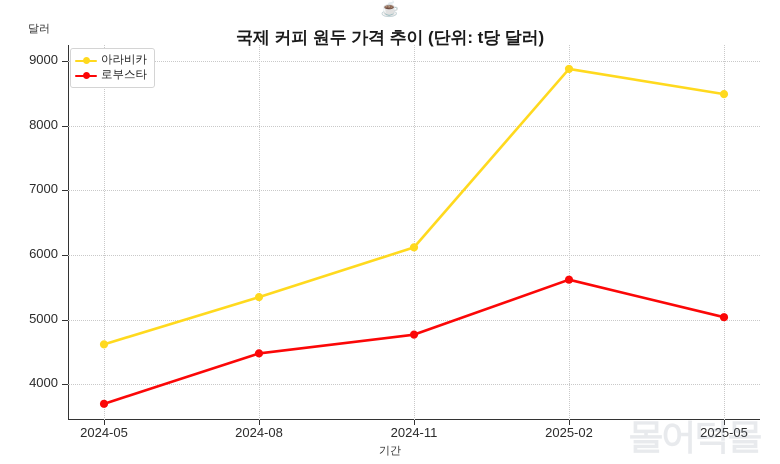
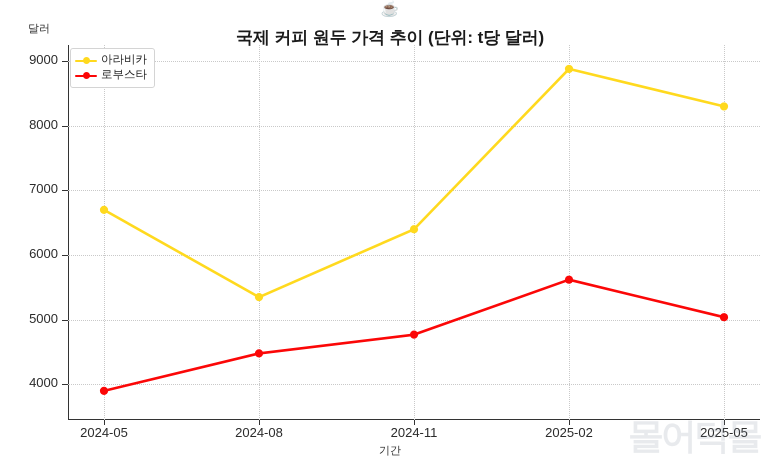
아라비카/2024-05: 4600 -> 6700
로부스타/2024-05: 3700 -> 3900
아라비카/2024-11: 6100 -> 6400
아라비카/2025-05: 8500 -> 8300
